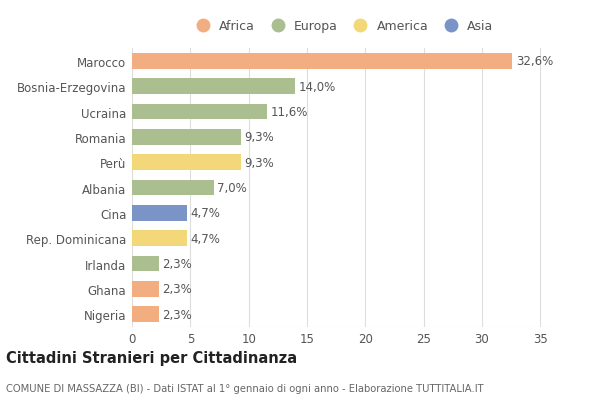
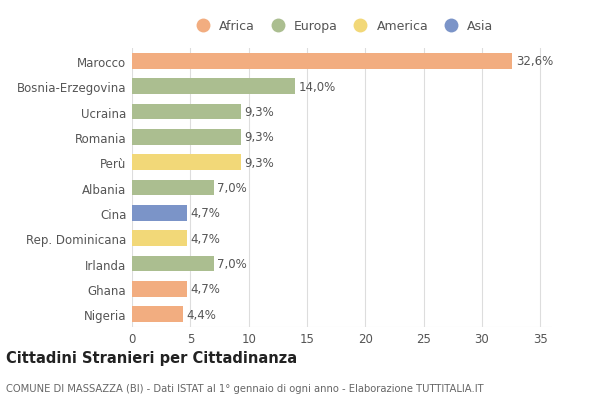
Ucraina: 11,6% -> 9,3%
Irlanda: 2,3% -> 7,0%
Ghana: 2,3% -> 4,7%
Nigeria: 2,3% -> 4,4%
